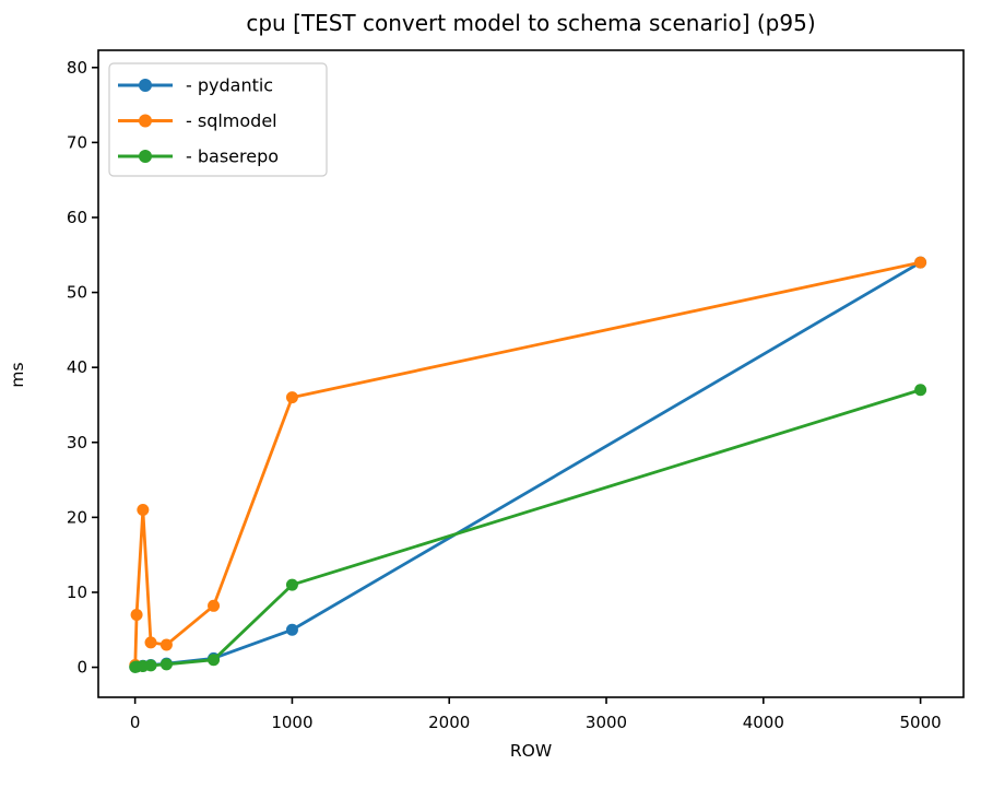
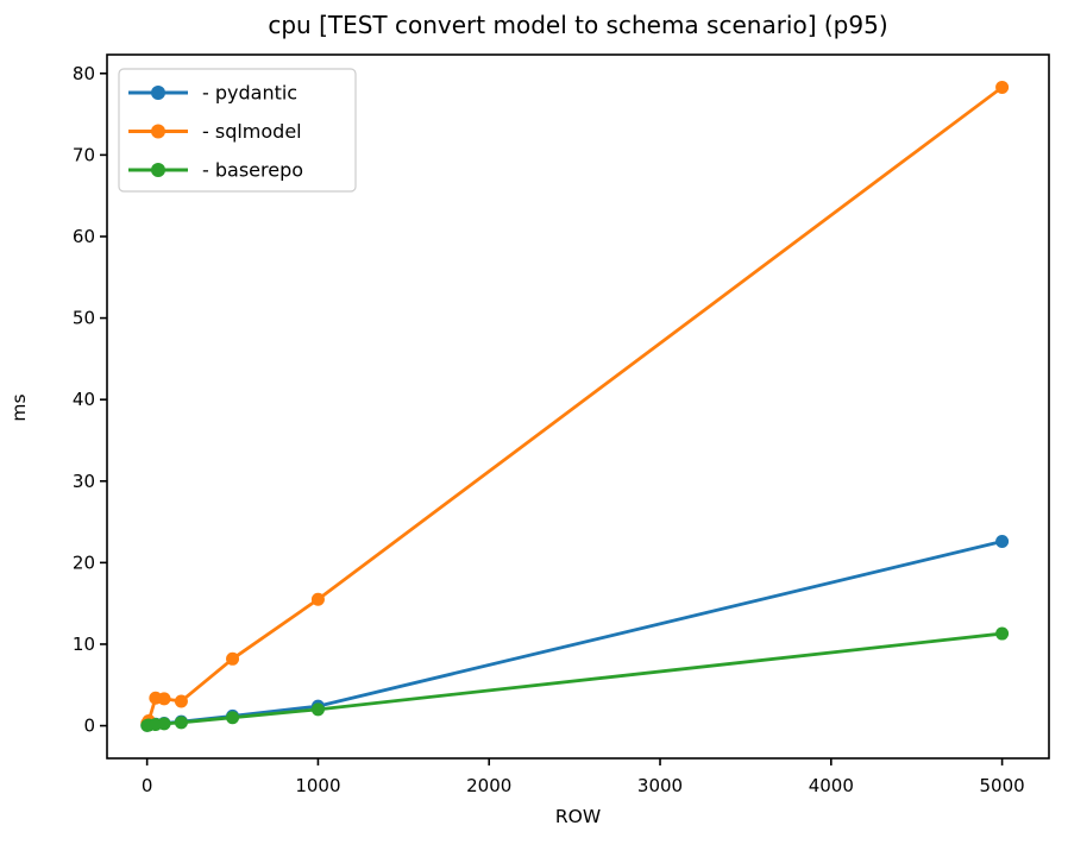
- sqlmodel/10: 7 -> 1
- sqlmodel/50: 21 -> 3
- pydantic/1000: 5 -> 2
- sqlmodel/1000: 36 -> 16
- baserepo/1000: 11 -> 2
- pydantic/5000: 54 -> 23
- sqlmodel/5000: 54 -> 78
- baserepo/5000: 37 -> 11
